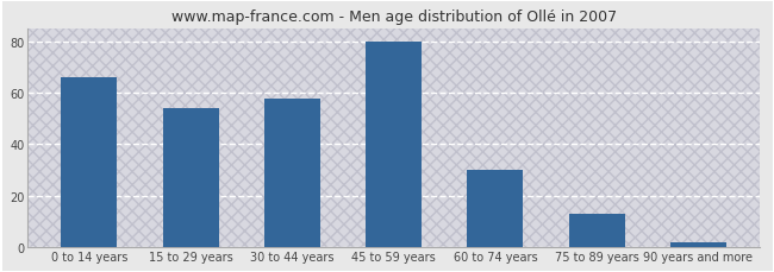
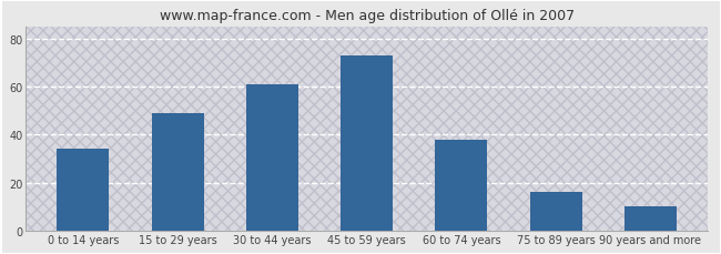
0 to 14 years: 66 -> 34
15 to 29 years: 54 -> 49
30 to 44 years: 58 -> 61
45 to 59 years: 80 -> 73
60 to 74 years: 30 -> 38
75 to 89 years: 13 -> 16
90 years and more: 2 -> 10
